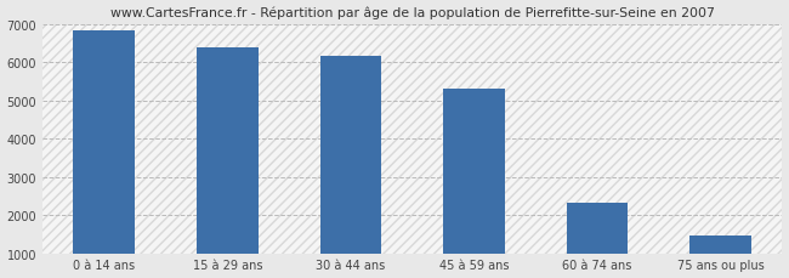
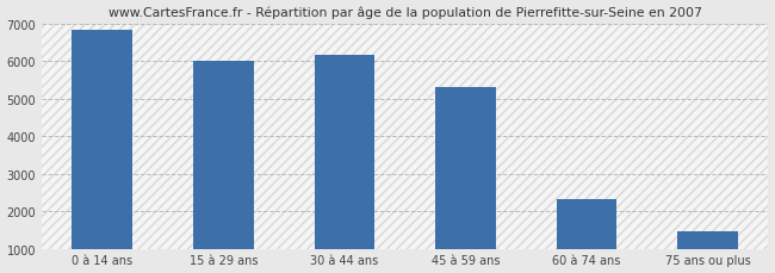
15 à 29 ans: 6380 -> 6000
